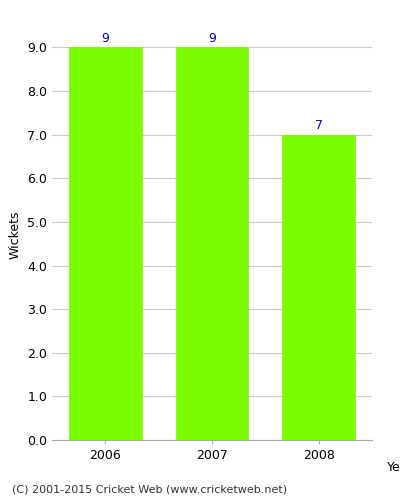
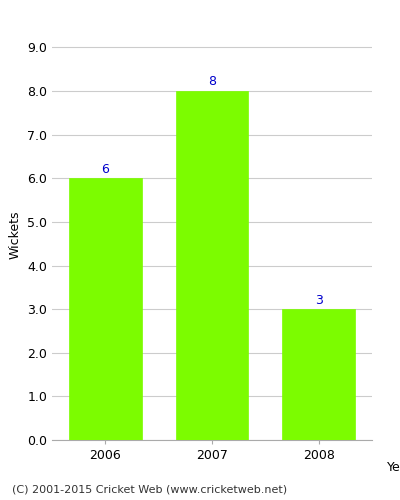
2006: 9 -> 6
2007: 9 -> 8
2008: 7 -> 3
